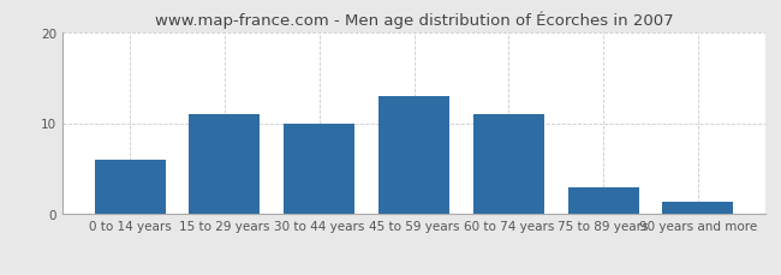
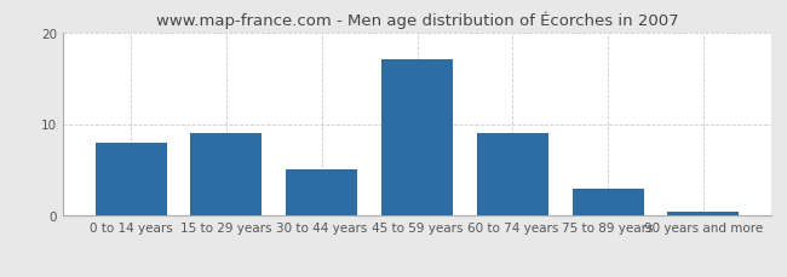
0 to 14 years: 6.0 -> 8.0
15 to 29 years: 11.0 -> 9.0
30 to 44 years: 10.0 -> 5.0
45 to 59 years: 13.0 -> 17.0
60 to 74 years: 11.0 -> 9.0
90 years and more: 1.4 -> 0.5
